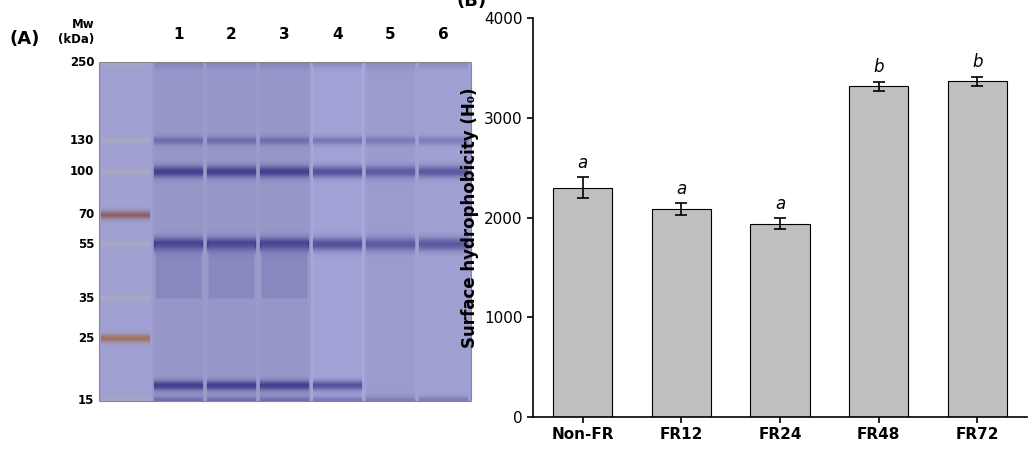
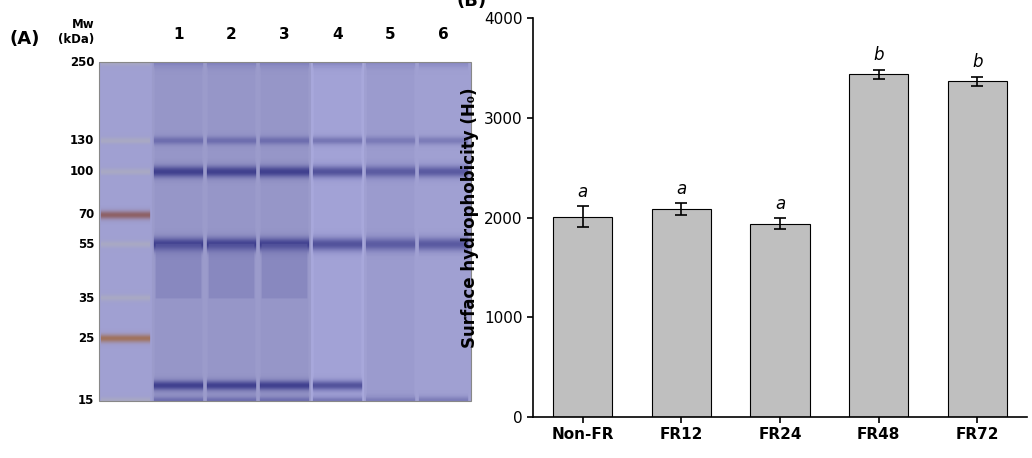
Non-FR: 2300 -> 2010
FR48: 3320 -> 3440
